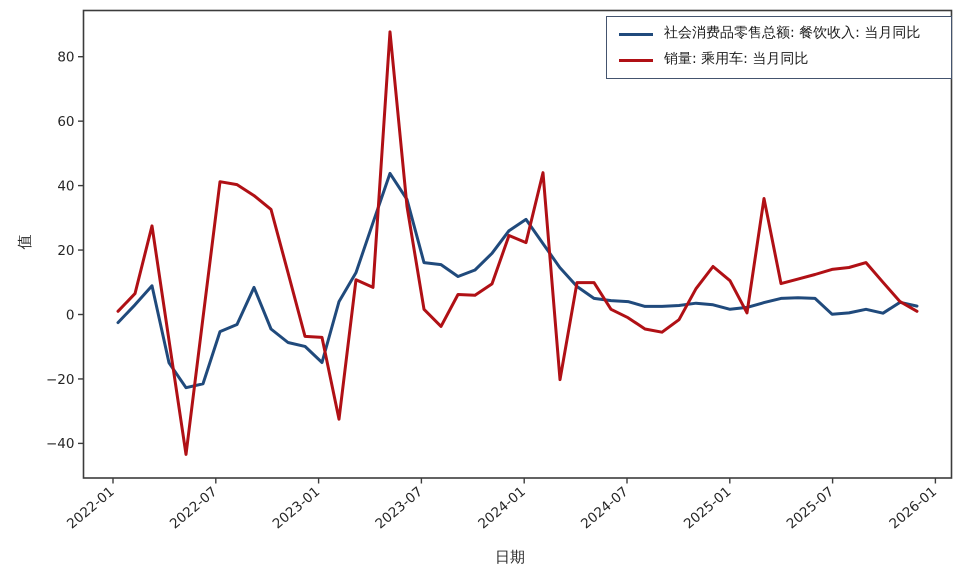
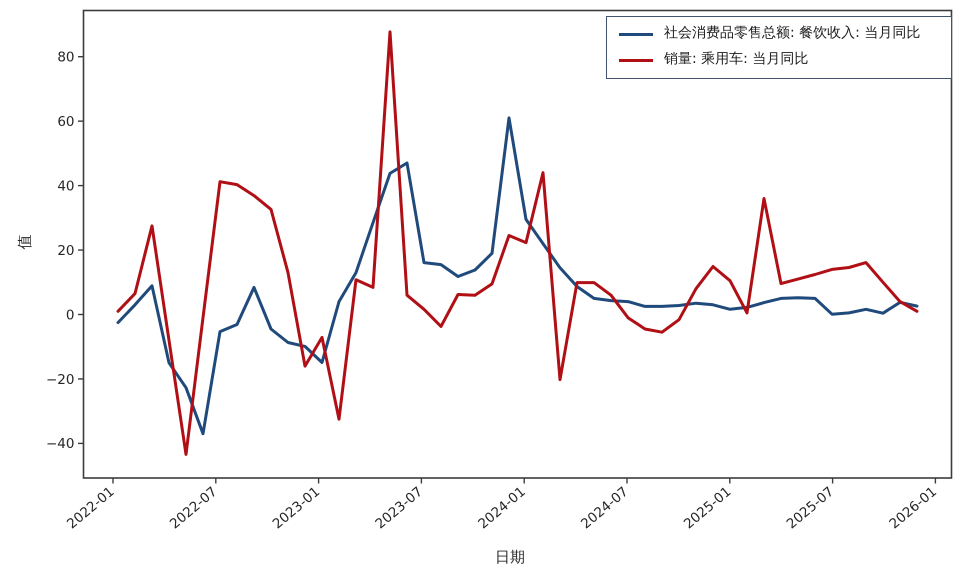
社会消费品零售总额: 餐饮收入: 当月同比/2022-07: -22 -> -37
销量: 乘用车: 当月同比/2023-01: -7 -> -16
社会消费品零售总额: 餐饮收入: 当月同比/2023-07: 36 -> 47
销量: 乘用车: 当月同比/2023-07: 34 -> 6
社会消费品零售总额: 餐饮收入: 当月同比/2024-01: 26 -> 61
销量: 乘用车: 当月同比/2024-07: 2 -> 6
